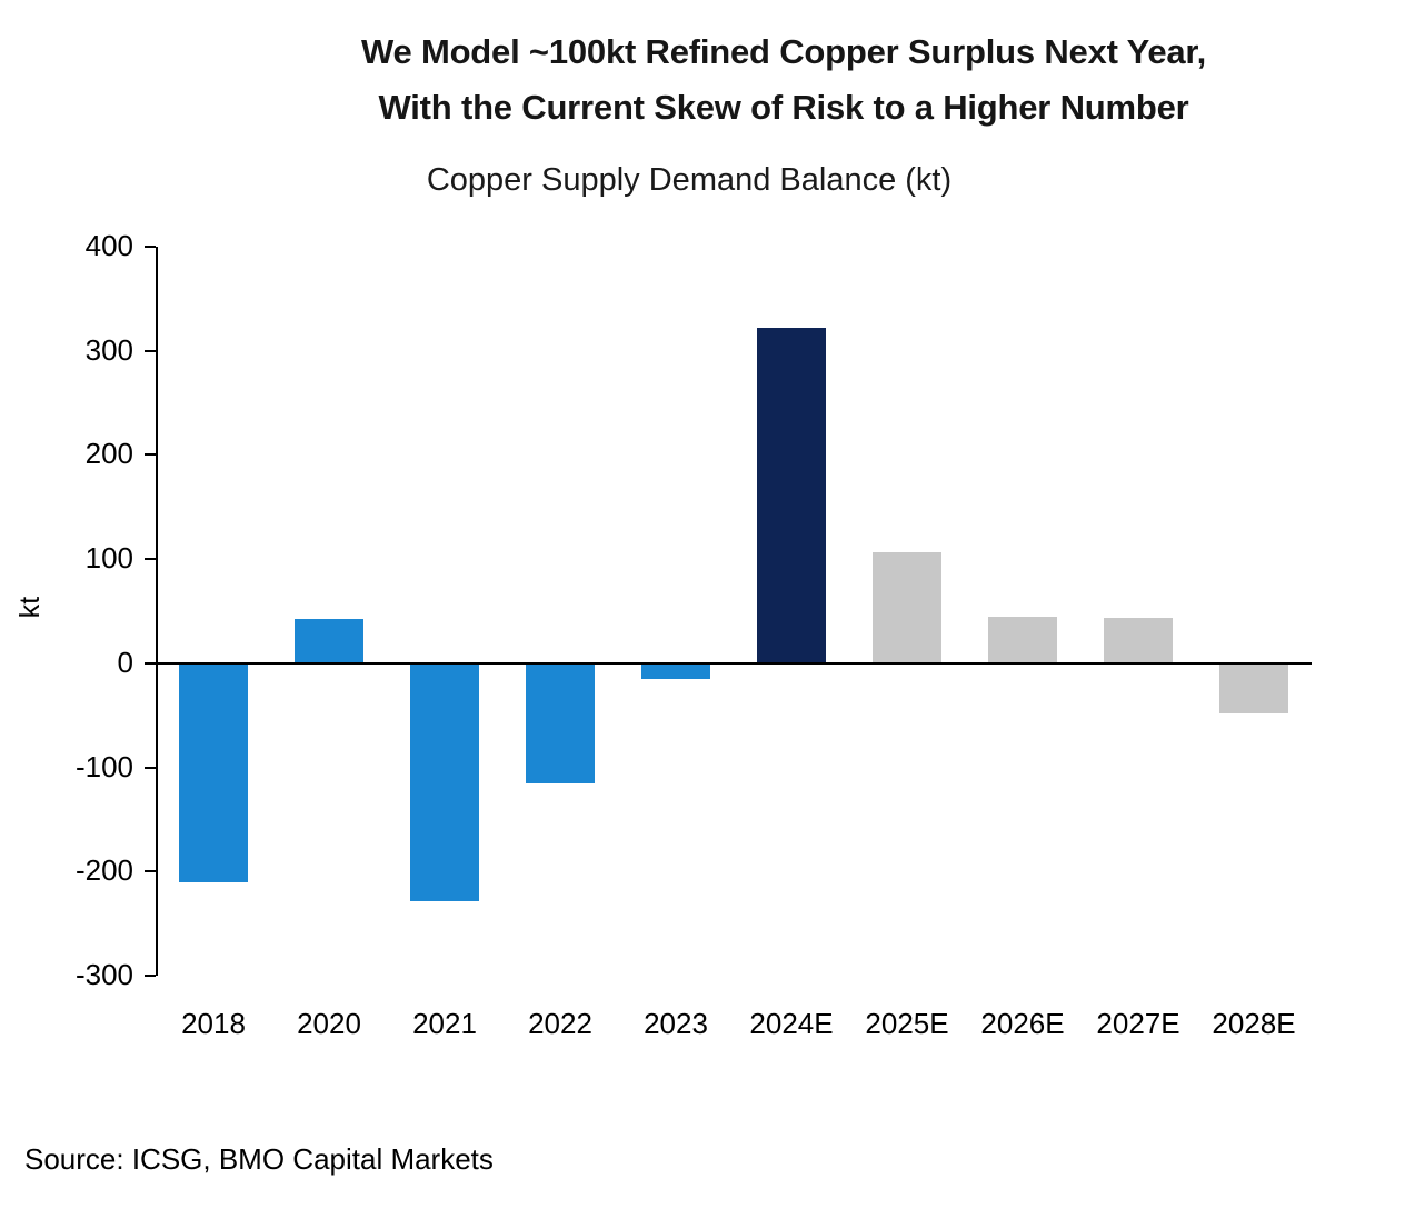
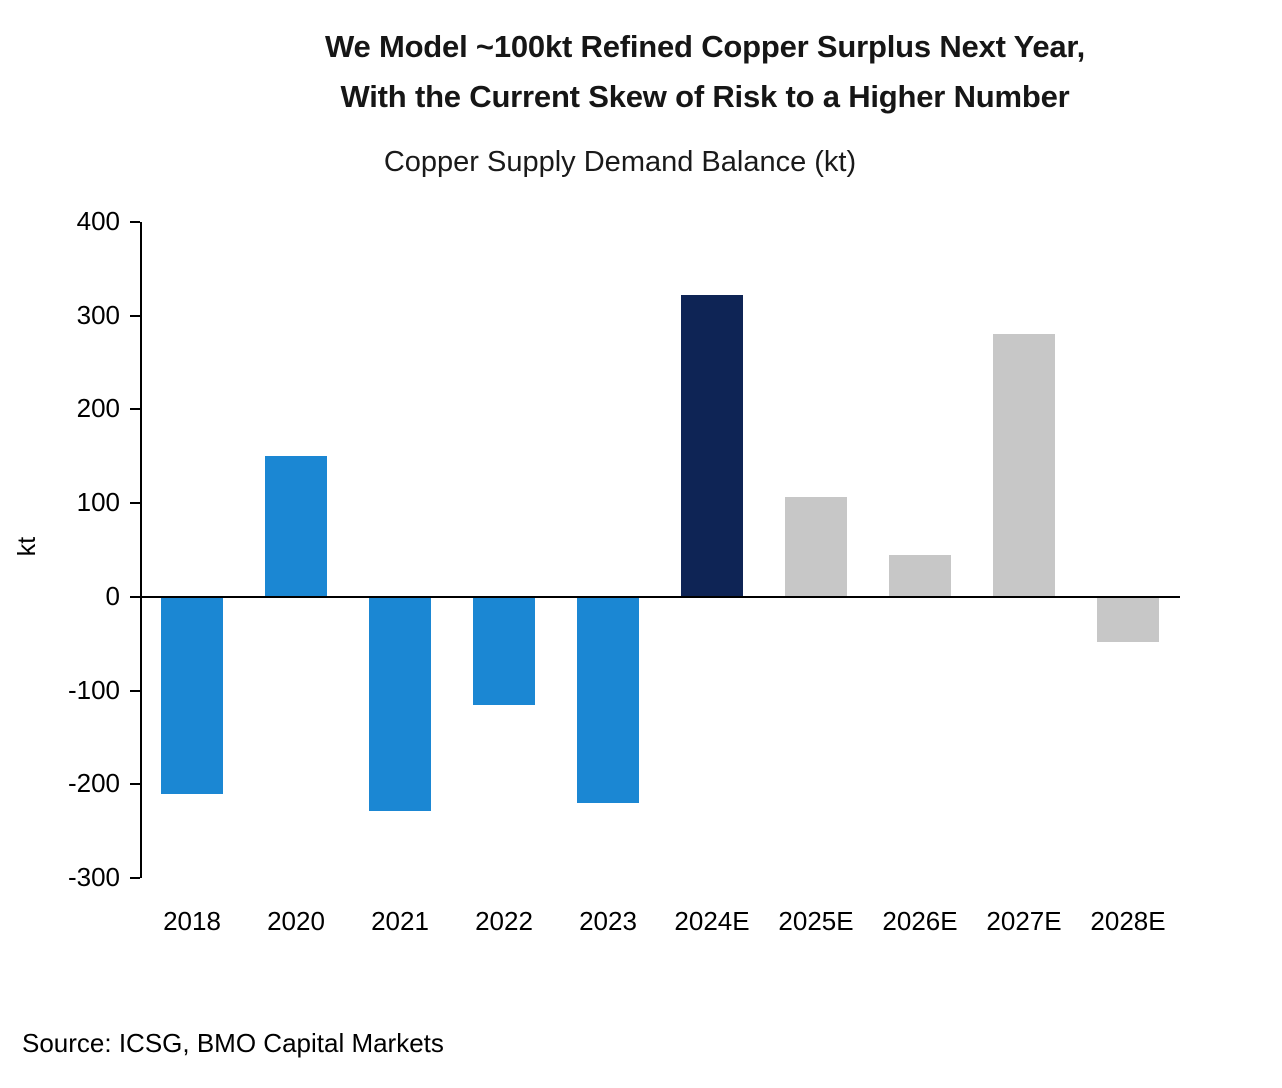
2020: 40 -> 150
2023: -20 -> -220
2027E: 40 -> 280
